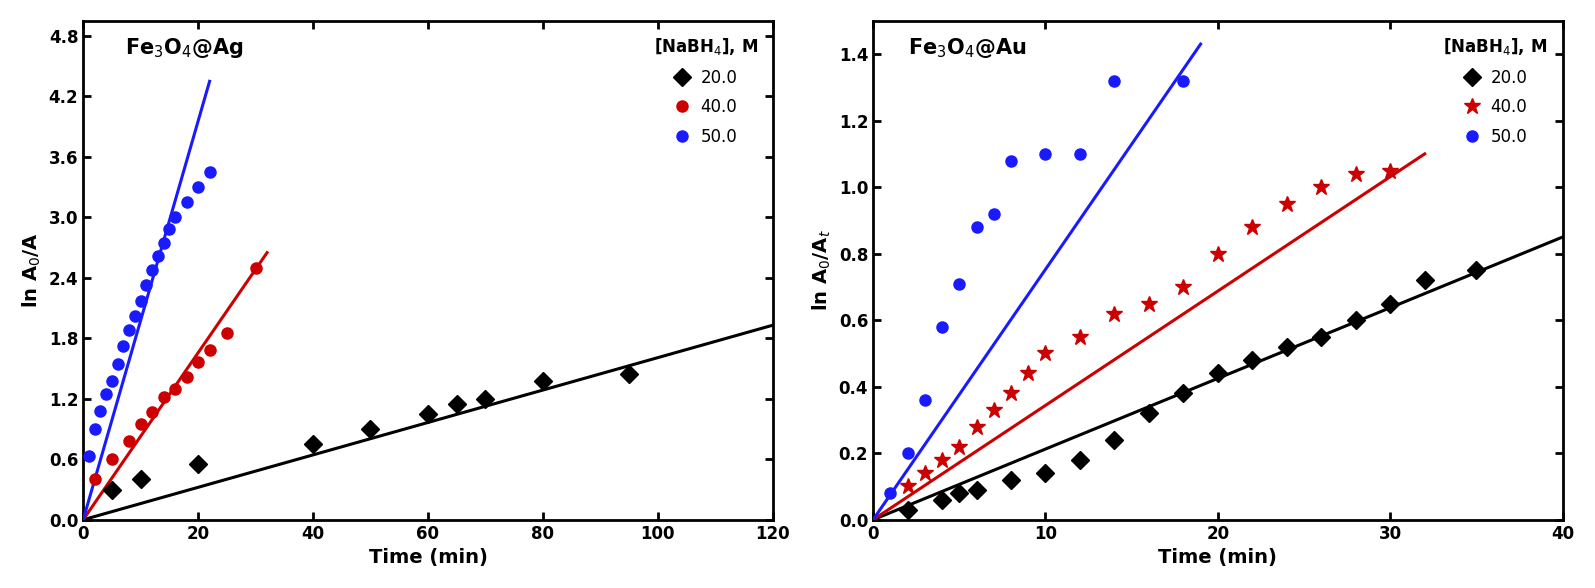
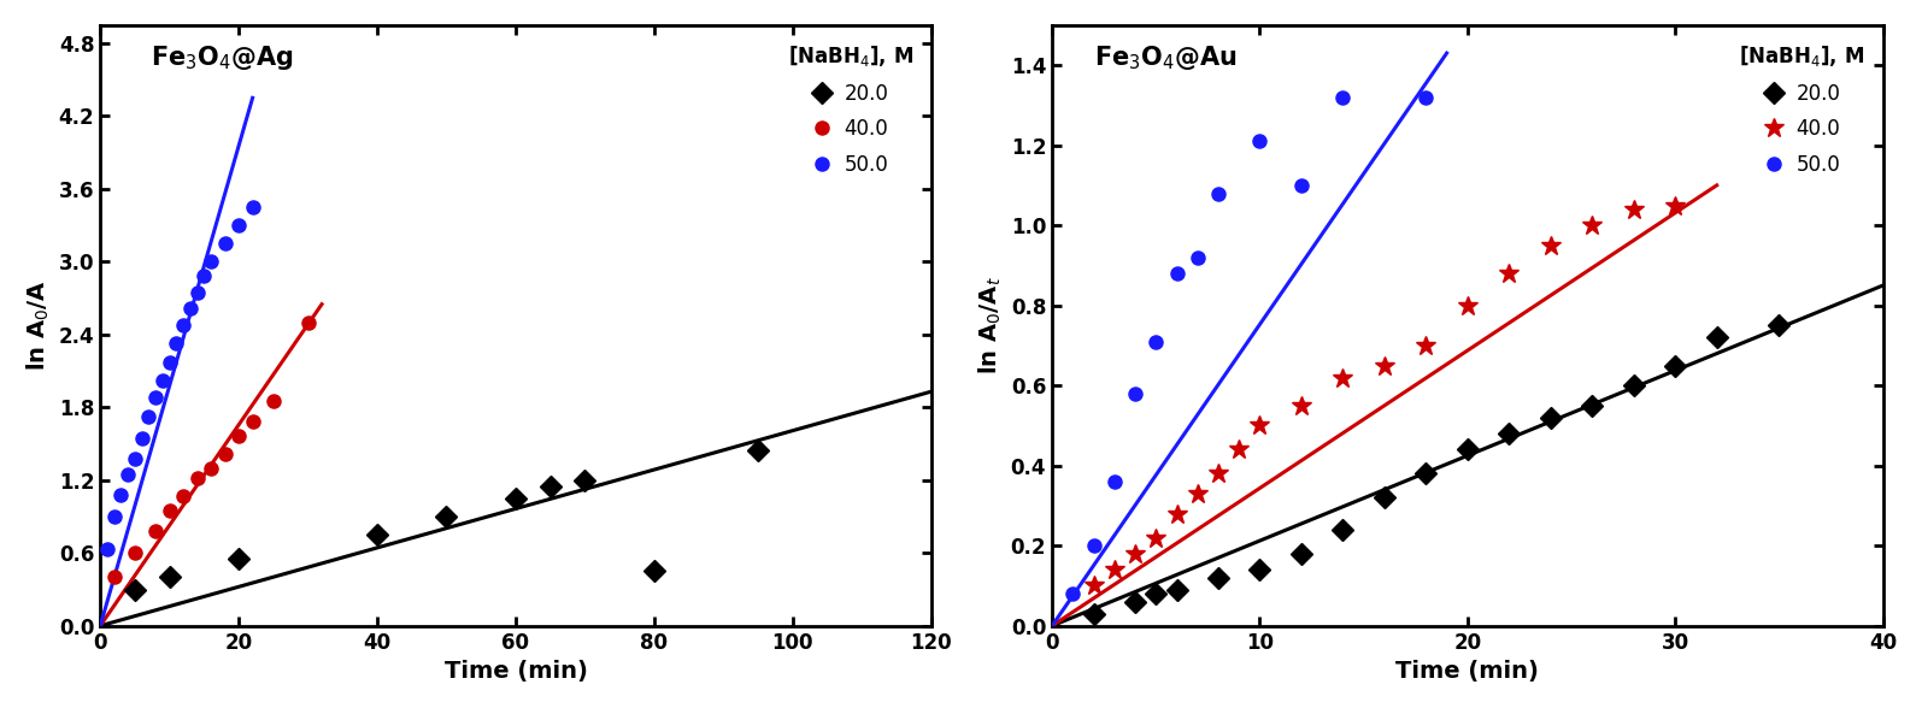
20.0/80: 1.38 -> 0.45
50.0/10: 1.10 -> 1.21
